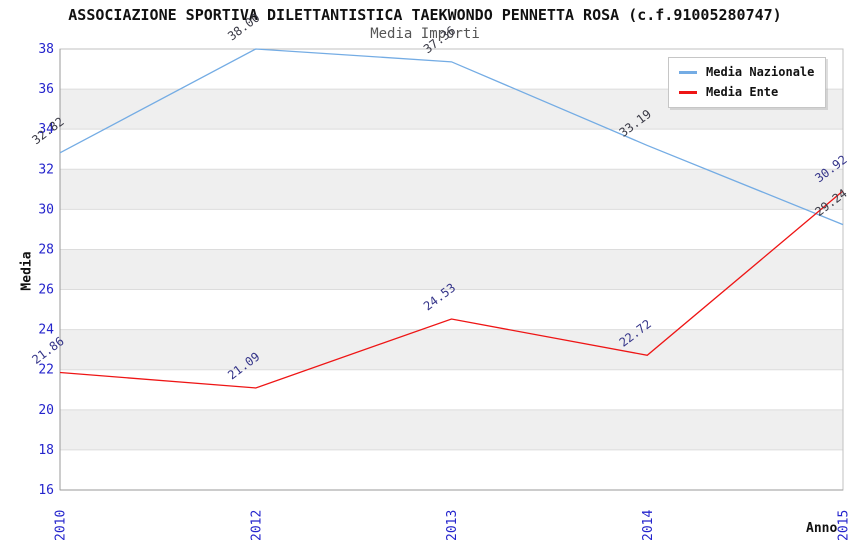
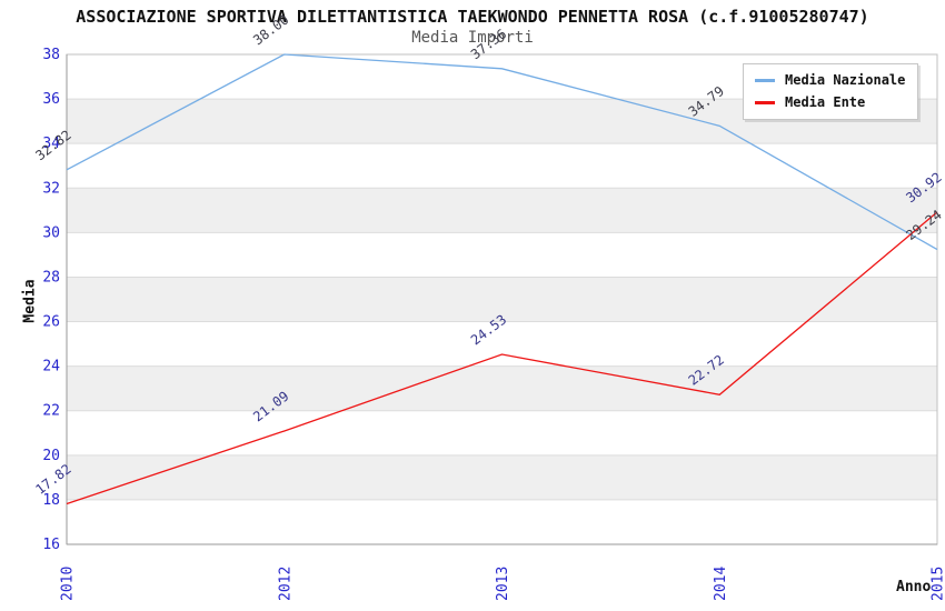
Media Ente/2010: 21.86 -> 17.82
Media Nazionale/2014: 33.19 -> 34.79
